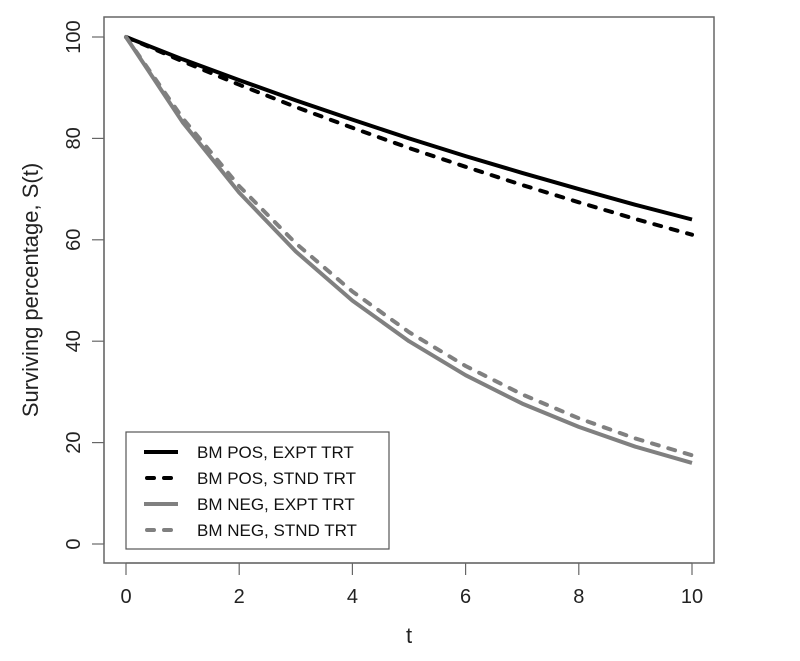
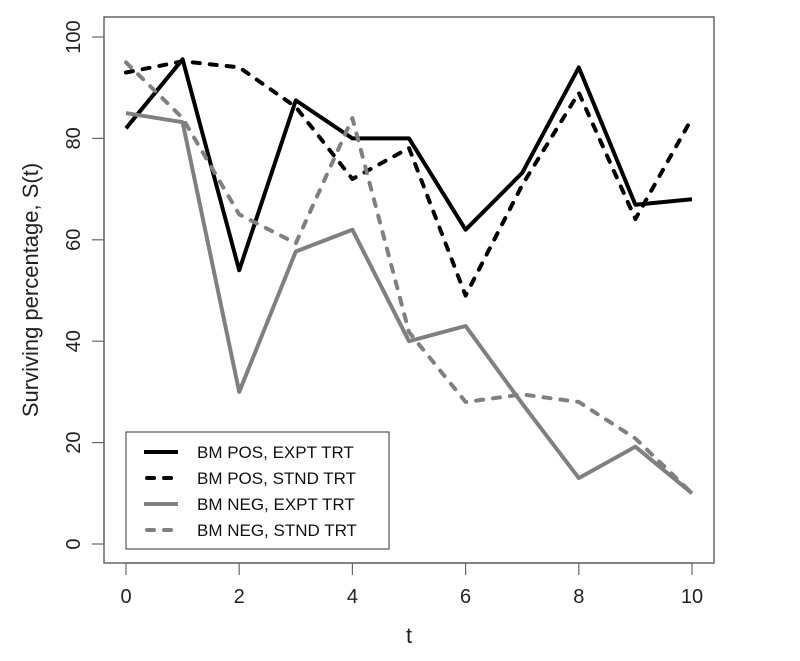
BM POS, EXPT TRT/0: 100 -> 82
BM POS, STND TRT/0: 100 -> 93
BM NEG, EXPT TRT/0: 100 -> 85
BM NEG, STND TRT/0: 100 -> 95
BM POS, EXPT TRT/2: 92 -> 54
BM POS, STND TRT/2: 91 -> 94
BM NEG, EXPT TRT/2: 69 -> 30
BM NEG, STND TRT/2: 71 -> 65
BM POS, EXPT TRT/4: 84 -> 80
BM POS, STND TRT/4: 82 -> 72
BM NEG, EXPT TRT/4: 48 -> 62
BM NEG, STND TRT/4: 50 -> 84
BM POS, EXPT TRT/6: 76 -> 62
BM POS, STND TRT/6: 74 -> 49
BM NEG, EXPT TRT/6: 33 -> 43
BM NEG, STND TRT/6: 35 -> 28
BM POS, EXPT TRT/8: 70 -> 94
BM POS, STND TRT/8: 67 -> 89
BM NEG, EXPT TRT/8: 23 -> 13
BM NEG, STND TRT/8: 25 -> 28
BM POS, EXPT TRT/10: 64 -> 68
BM POS, STND TRT/10: 61 -> 84
BM NEG, EXPT TRT/10: 16 -> 10
BM NEG, STND TRT/10: 18 -> 10
